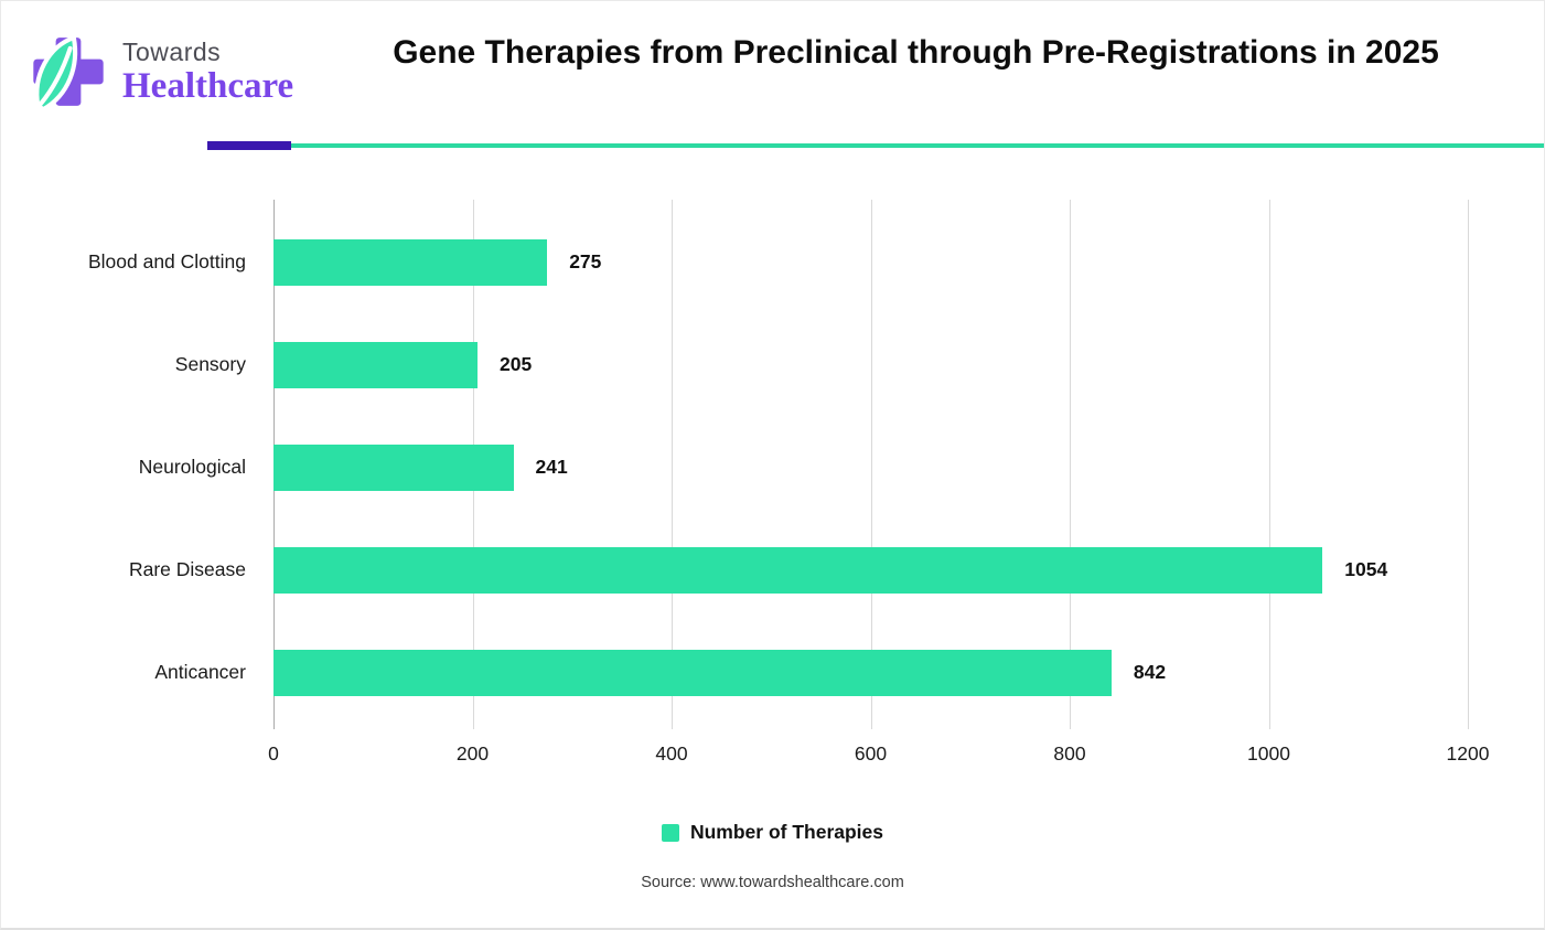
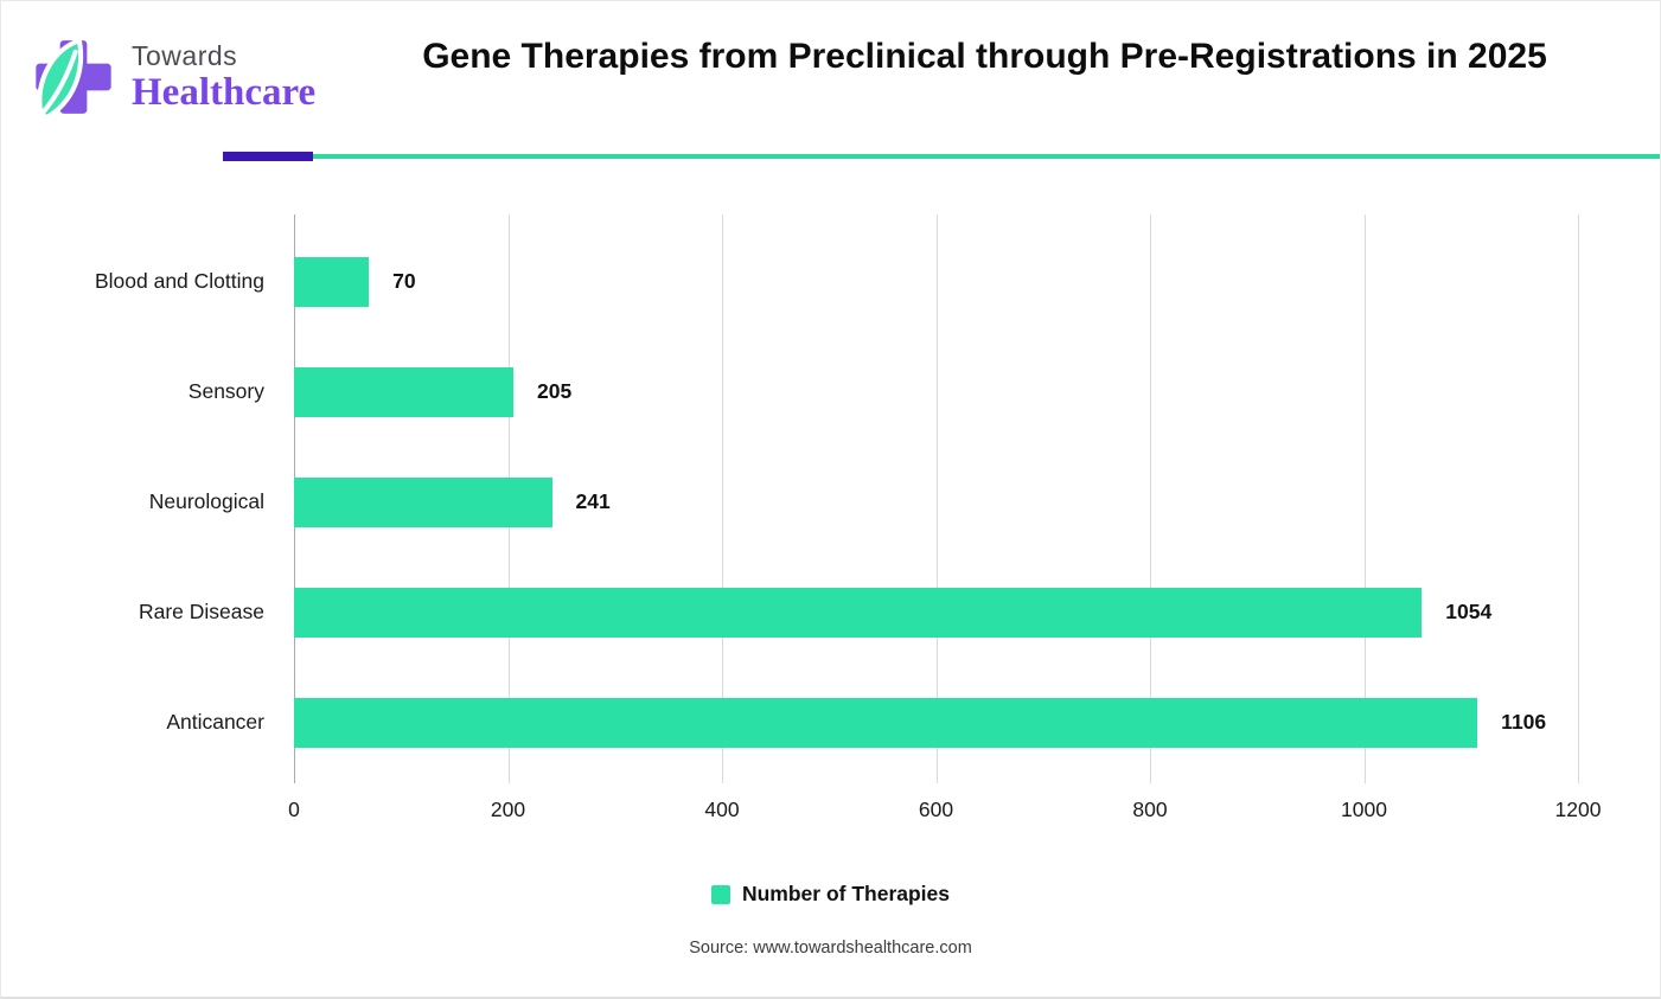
Blood and Clotting: 275 -> 70
Anticancer: 842 -> 1106
